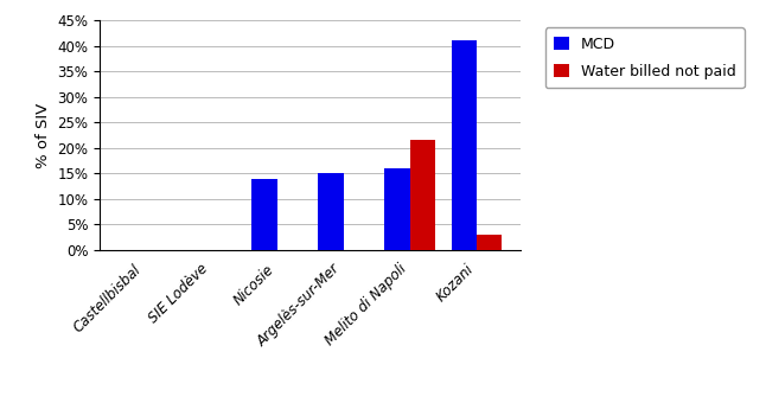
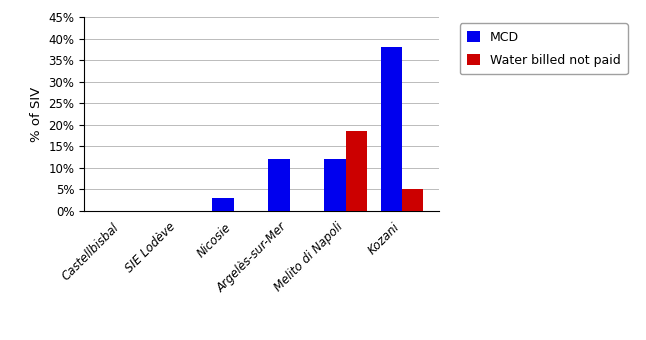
MCD/Nicosie: 14% -> 3%
MCD/Argelès-sur-Mer: 15% -> 12%
MCD/Melito di Napoli: 16% -> 12%
Water billed not paid/Melito di Napoli: 21.5% -> 18.5%
MCD/Kozani: 41% -> 38%
Water billed not paid/Kozani: 3.0% -> 5.0%
